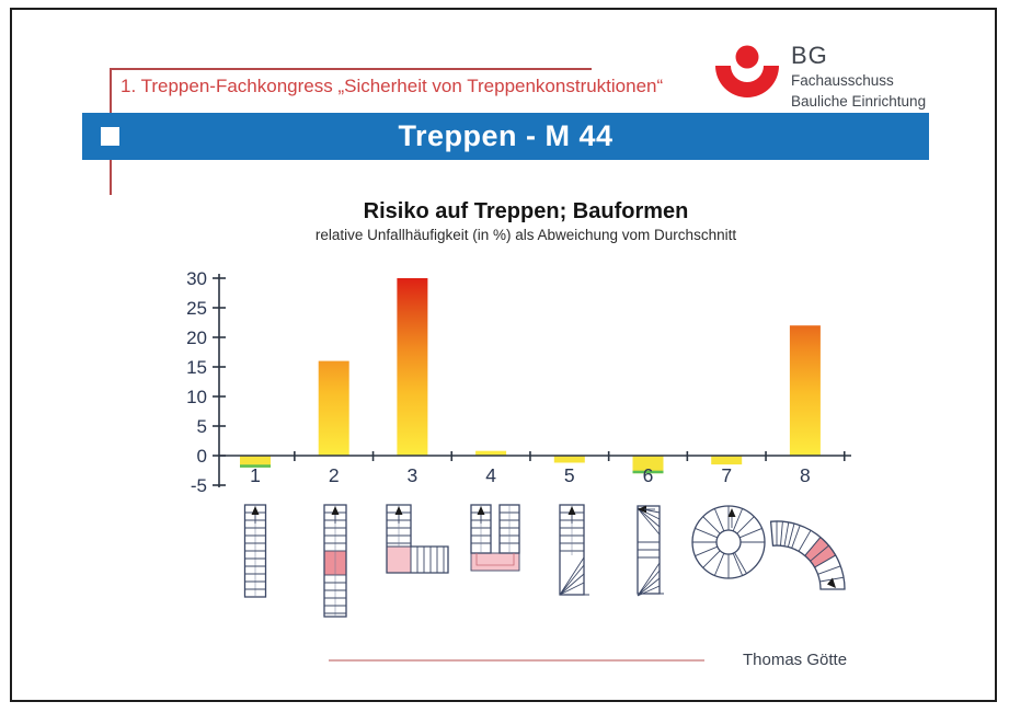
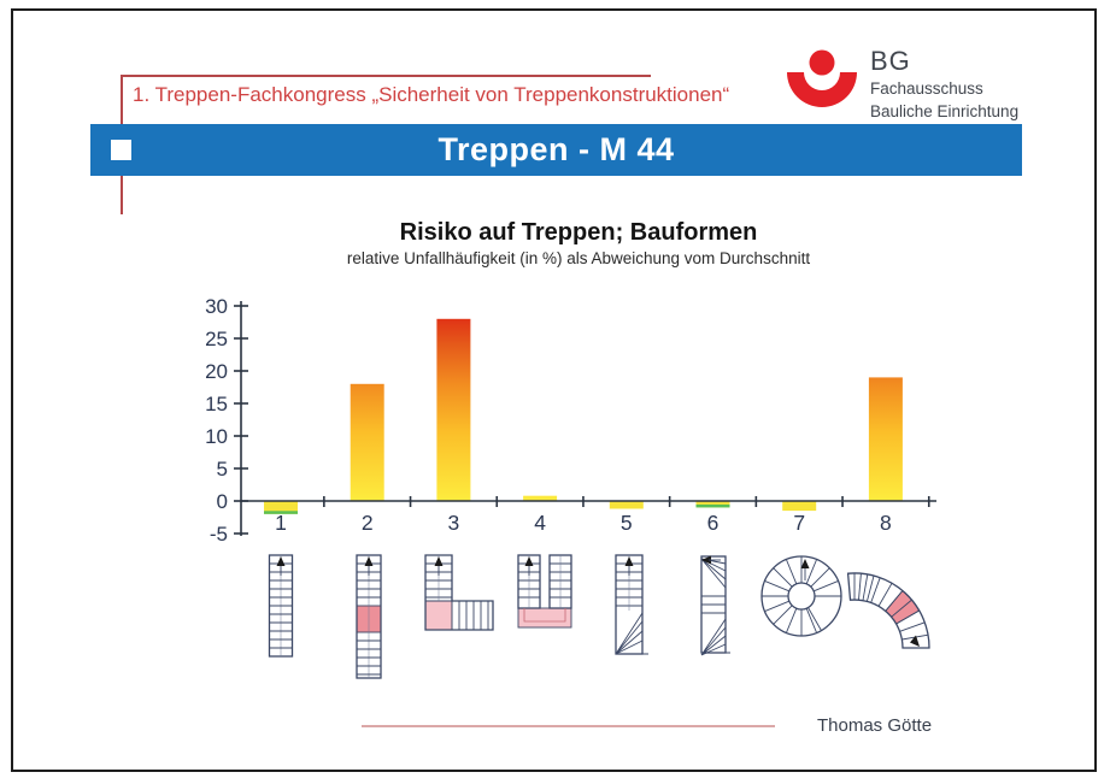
2: 16 -> 18
3: 30 -> 28
6: -3 -> -1
8: 22 -> 19
